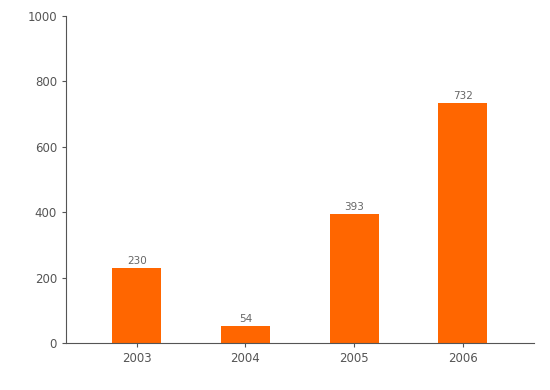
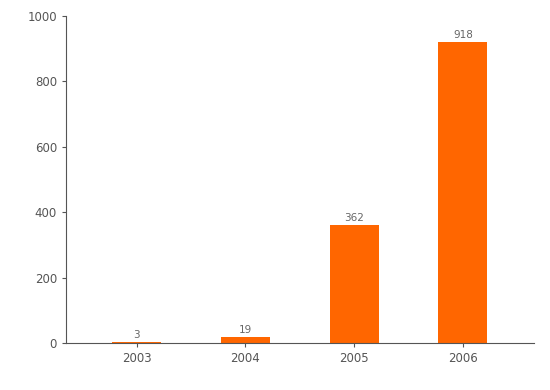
2003: 230 -> 3
2004: 54 -> 19
2005: 393 -> 362
2006: 732 -> 918
